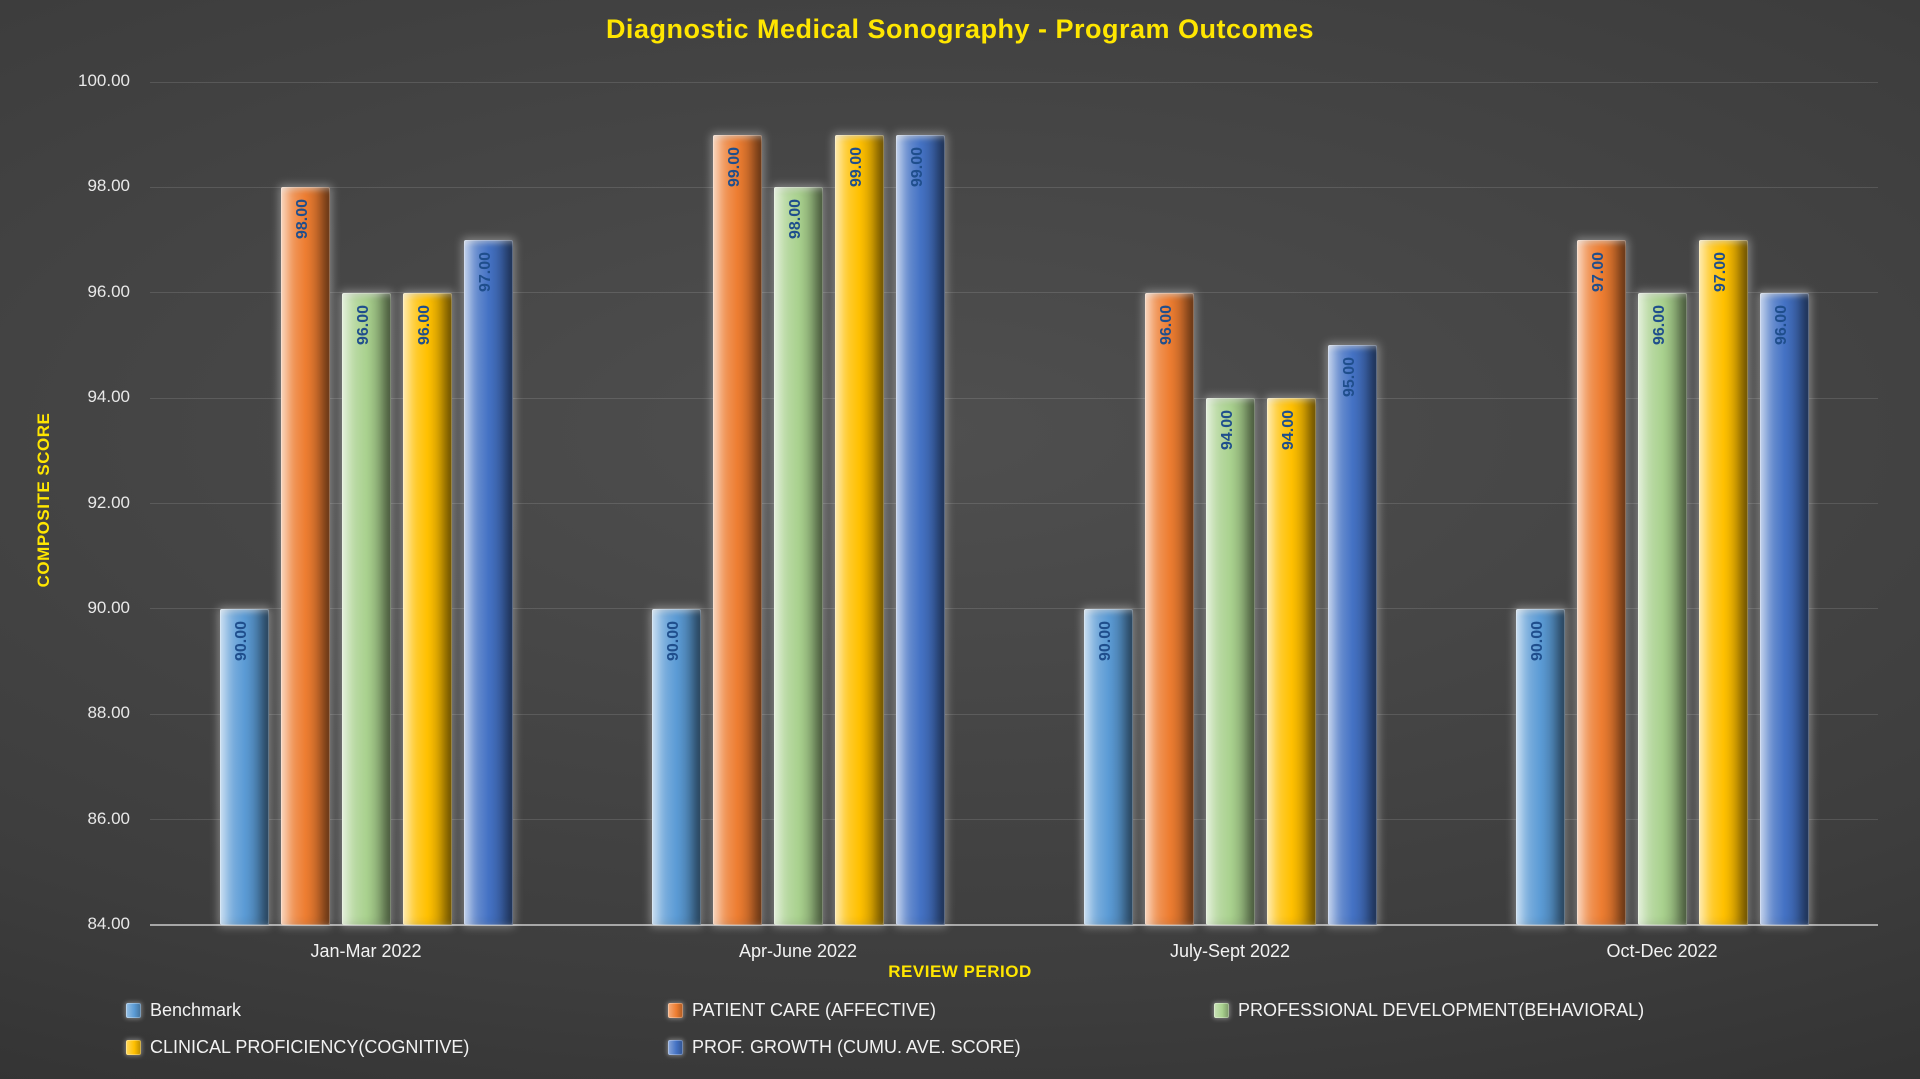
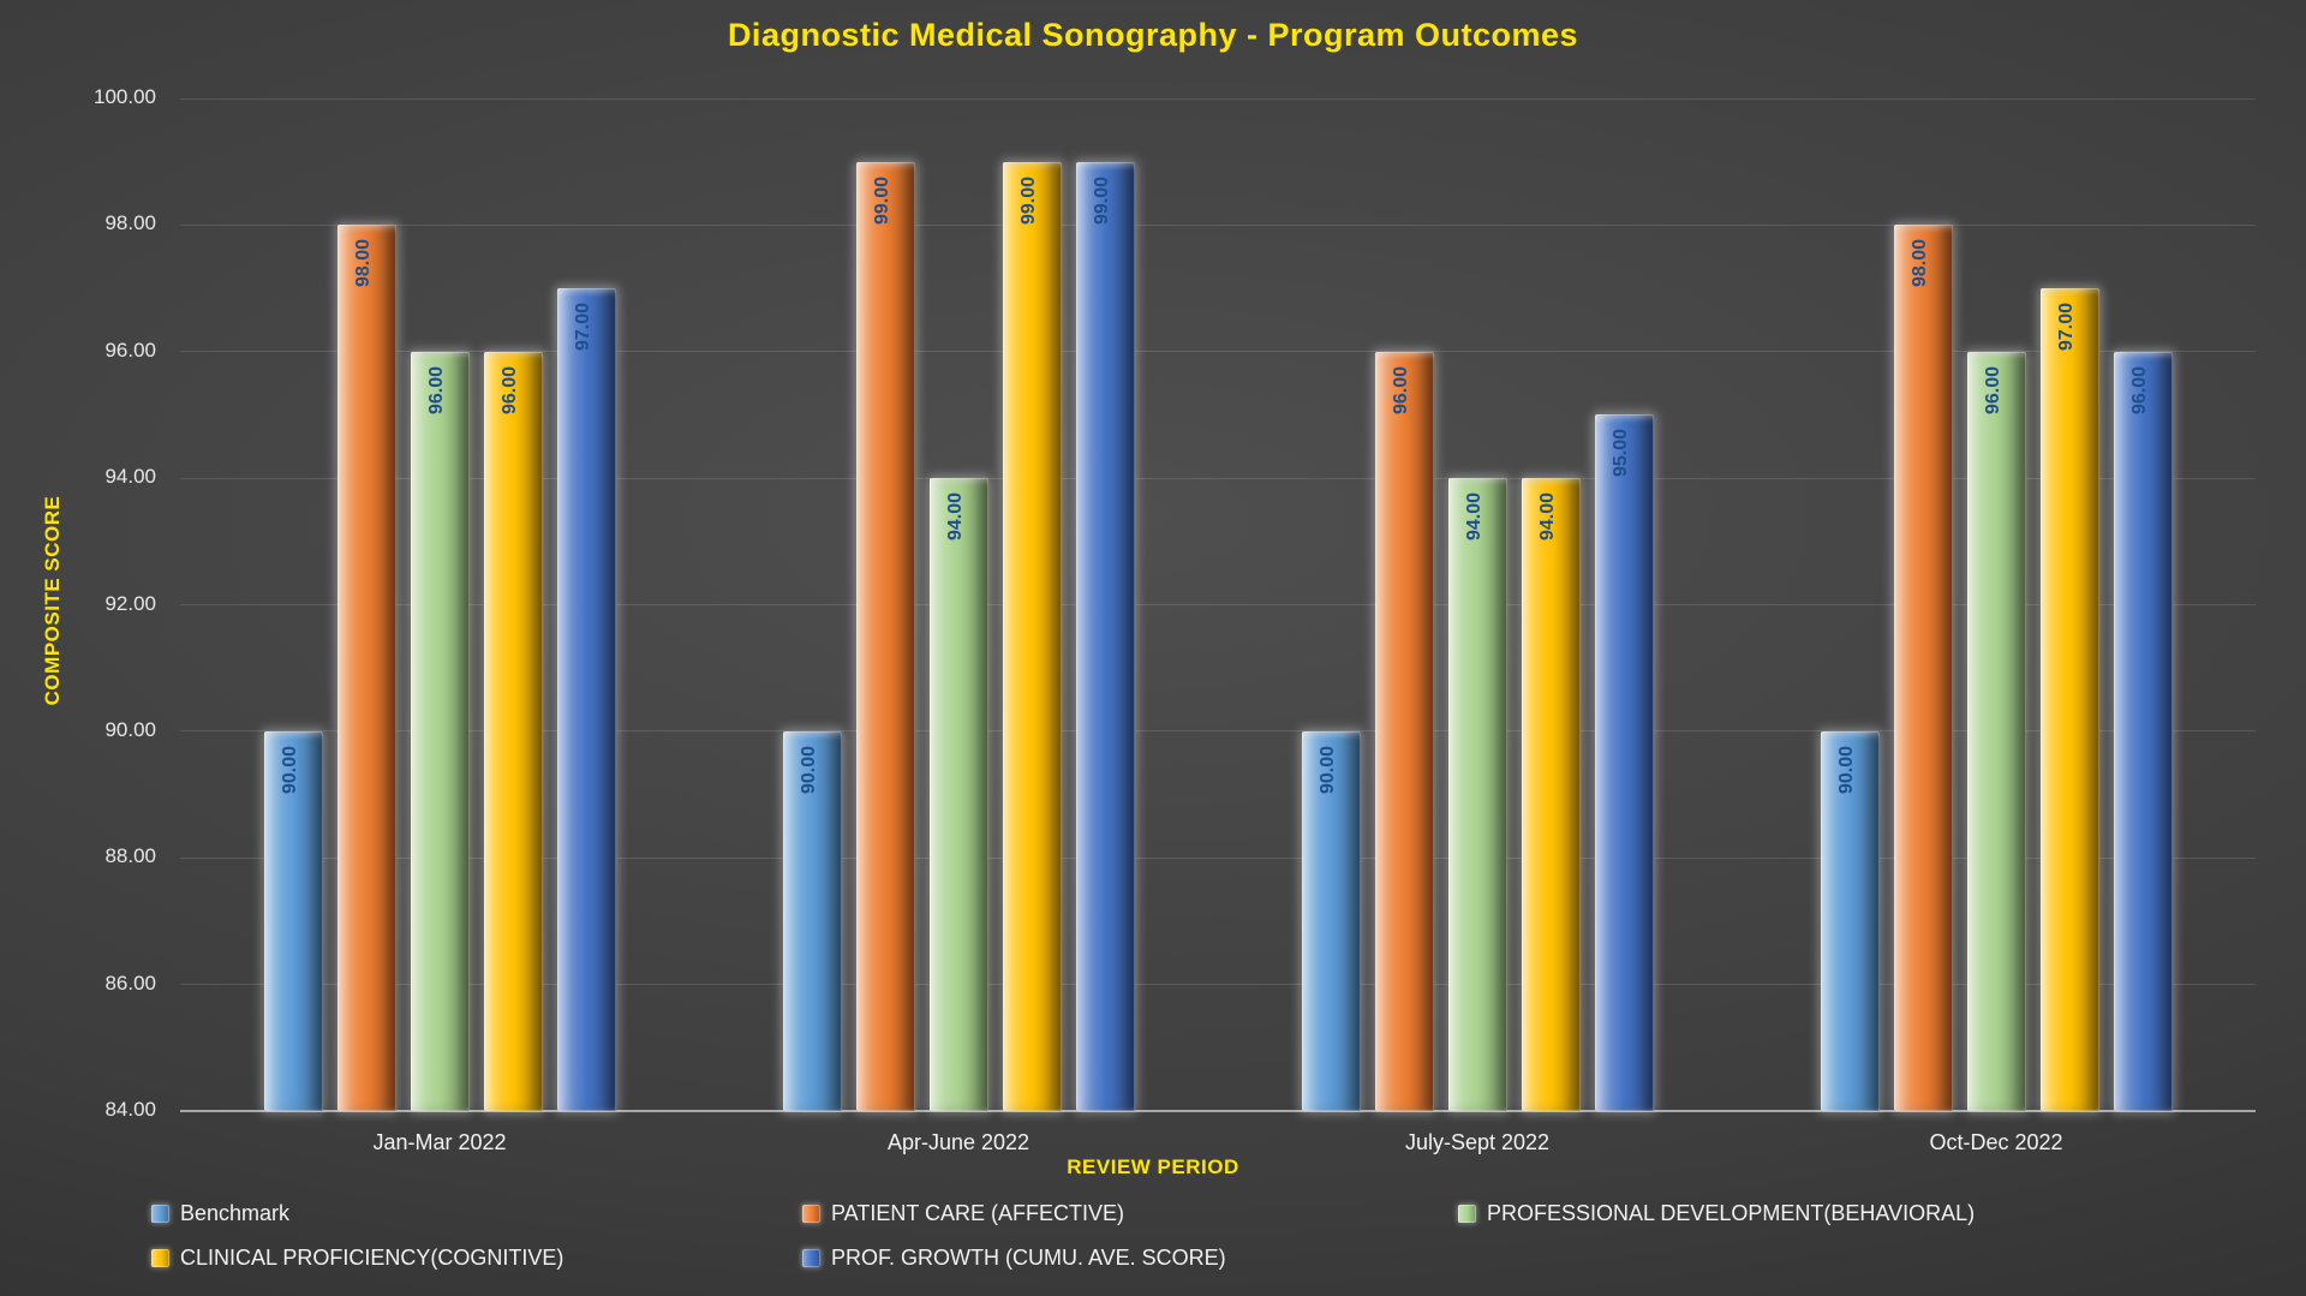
PROFESSIONAL DEVELOPMENT(BEHAVIORAL)/Apr-June 2022: 98.00 -> 94.00
PATIENT CARE (AFFECTIVE)/Oct-Dec 2022: 97.00 -> 98.00
